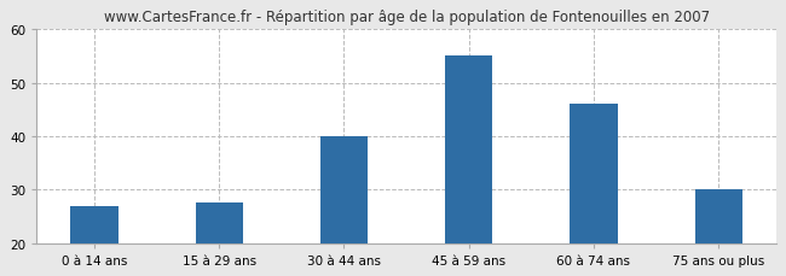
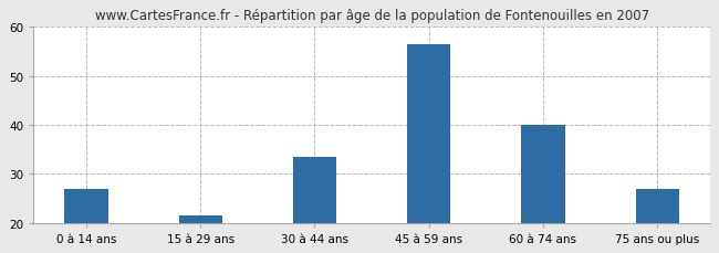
15 à 29 ans: 27.5 -> 21.5
30 à 44 ans: 40.0 -> 33.5
45 à 59 ans: 55.0 -> 56.5
60 à 74 ans: 46.0 -> 40.0
75 ans ou plus: 30.0 -> 27.0
